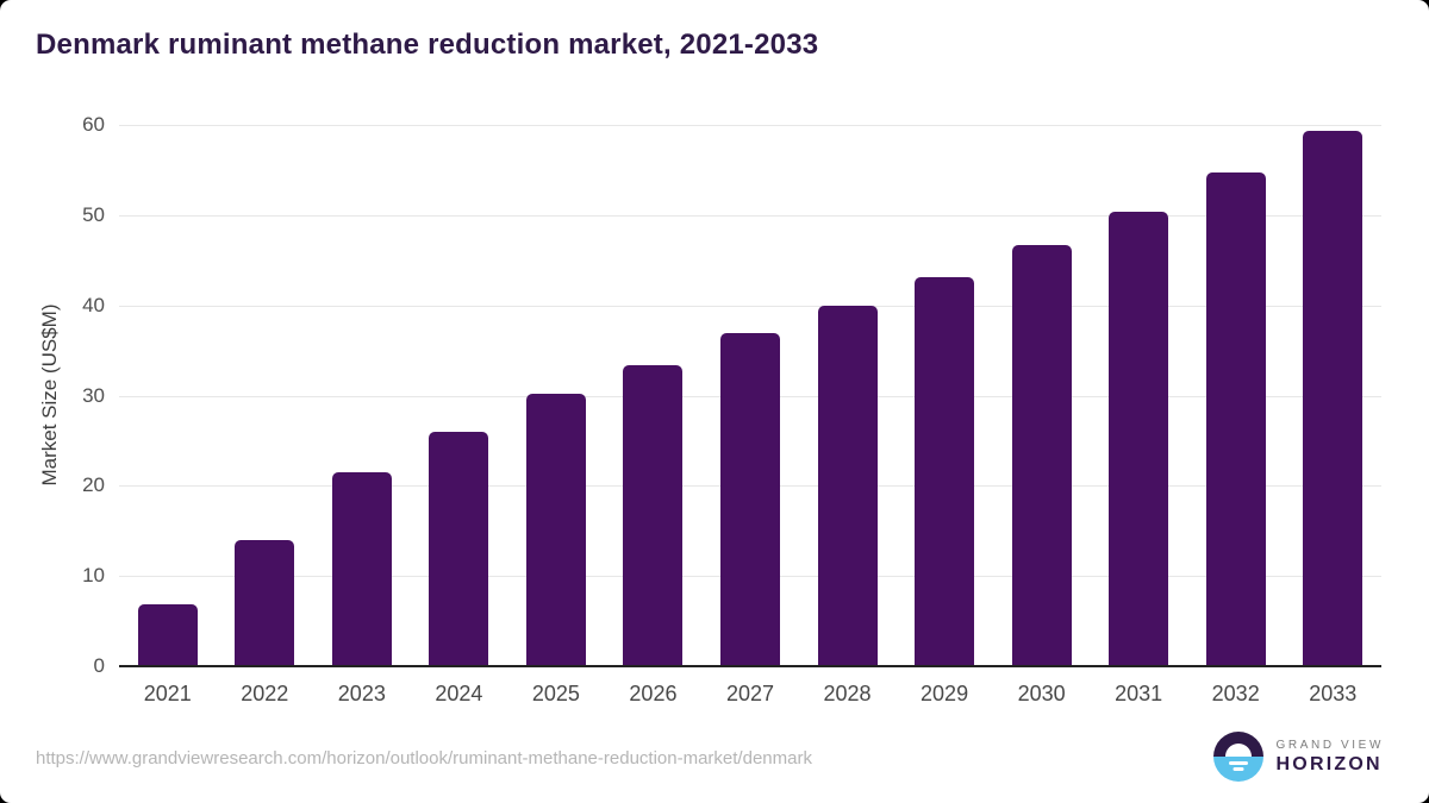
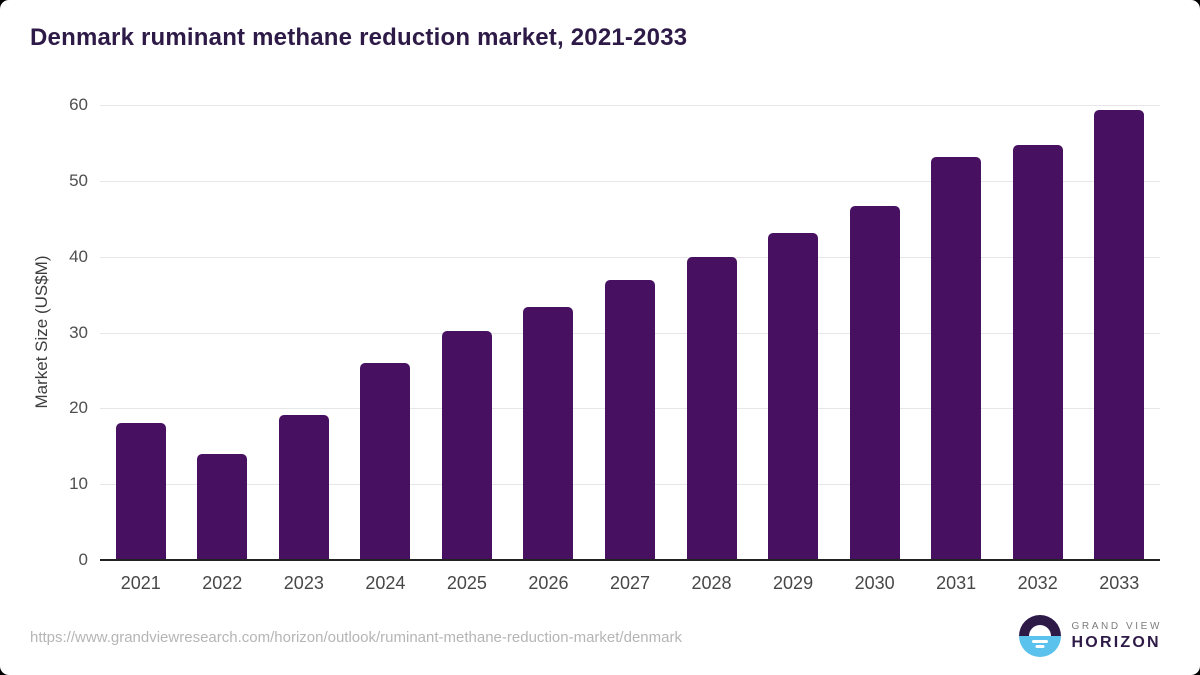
2021: 7 -> 18
2023: 21 -> 19
2031: 50 -> 53
